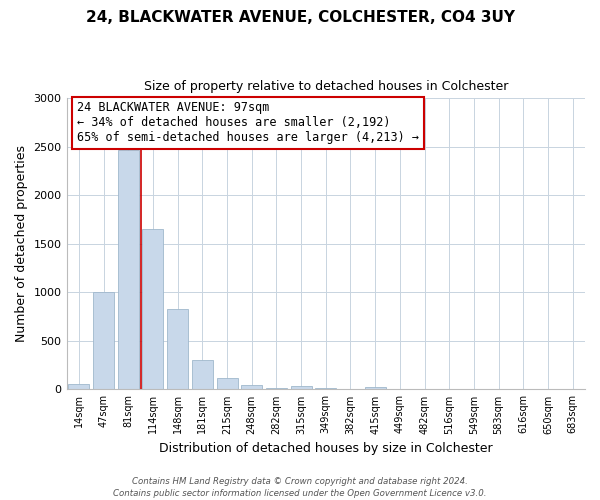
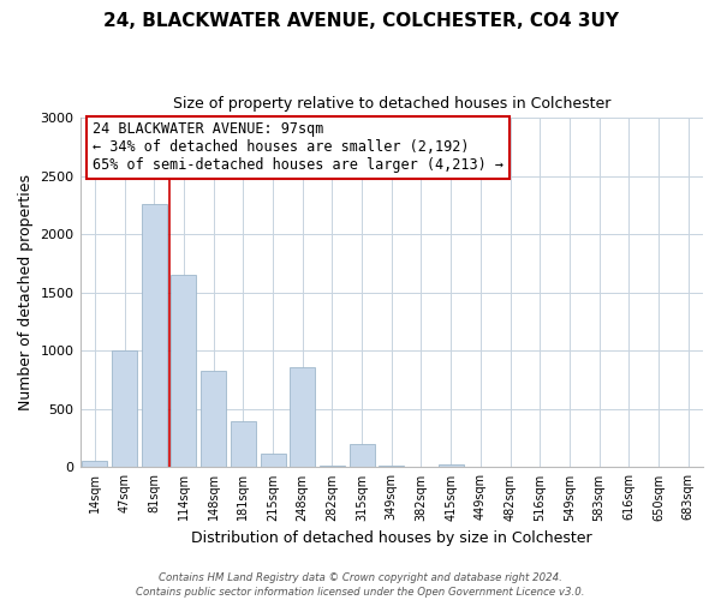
81sqm: 2470 -> 2260
181sqm: 300 -> 400
248sqm: 50 -> 860
315sqm: 40 -> 200
